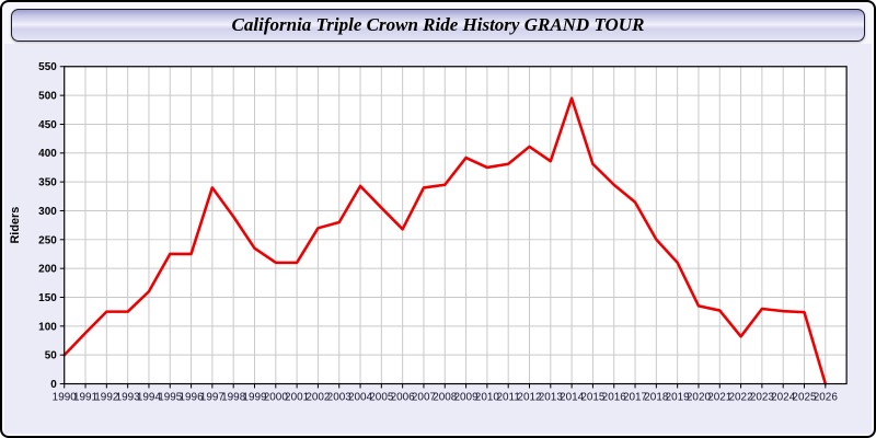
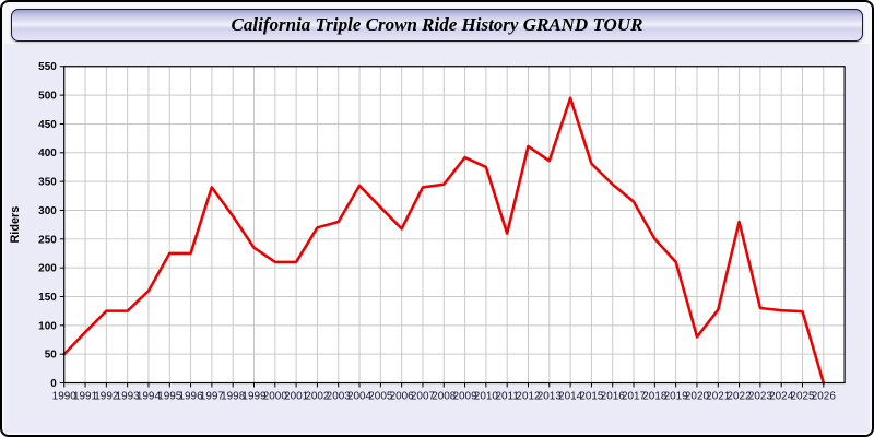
2011: 380 -> 260
2020: 140 -> 80
2022: 80 -> 280
